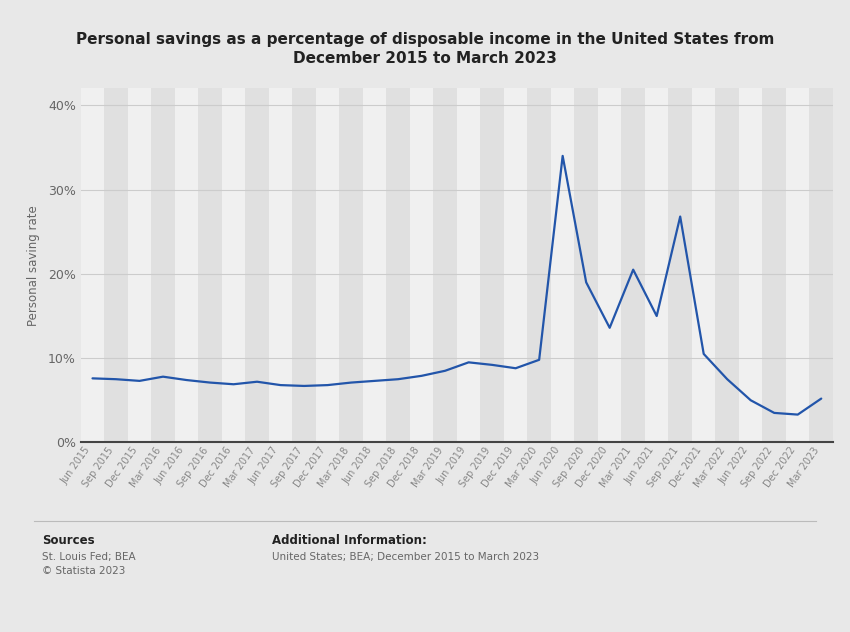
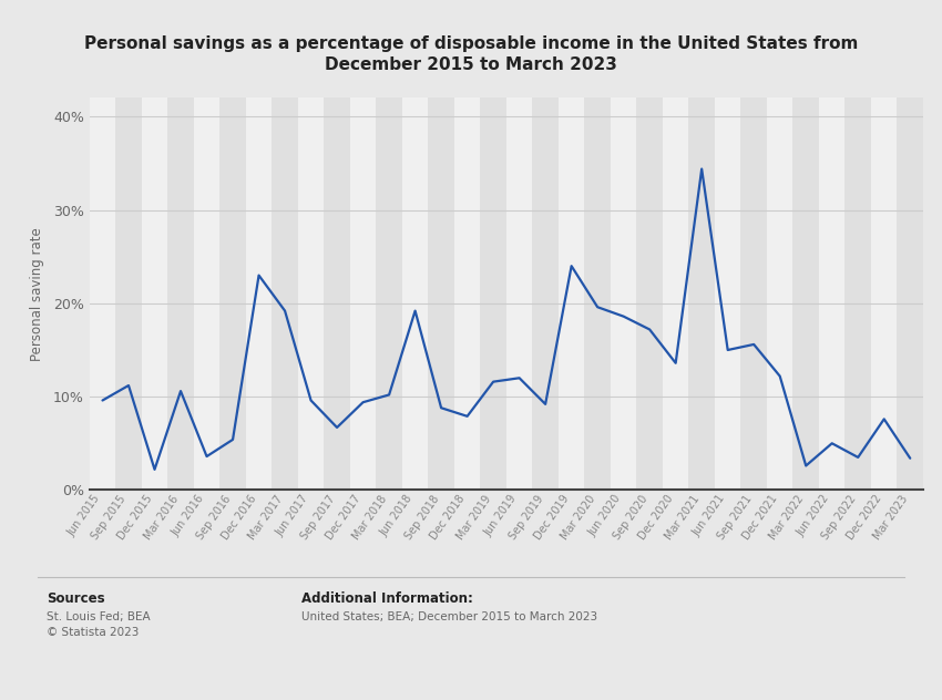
Jun 2015: 7.6% -> 9.6%
Sep 2015: 7.5% -> 11.2%
Dec 2015: 7.3% -> 2.2%
Mar 2016: 7.8% -> 10.6%
Jun 2016: 7.4% -> 3.6%
Sep 2016: 7.1% -> 5.4%
Dec 2016: 6.9% -> 23.0%
Mar 2017: 7.2% -> 19.2%
Jun 2017: 6.8% -> 9.6%
Dec 2017: 6.8% -> 9.4%
Mar 2018: 7.1% -> 10.2%
Jun 2018: 7.3% -> 19.2%
Sep 2018: 7.5% -> 8.8%
Mar 2019: 8.5% -> 11.6%
Jun 2019: 9.5% -> 12.0%
Dec 2019: 8.8% -> 24.0%
Mar 2020: 9.8% -> 19.6%
Jun 2020: 34.0% -> 18.6%
Sep 2020: 19.0% -> 17.2%
Mar 2021: 20.5% -> 34.4%
Sep 2021: 26.8% -> 15.6%
Dec 2021: 10.5% -> 12.2%
Mar 2022: 7.5% -> 2.6%
Dec 2022: 3.3% -> 7.6%
Mar 2023: 5.2% -> 3.4%
